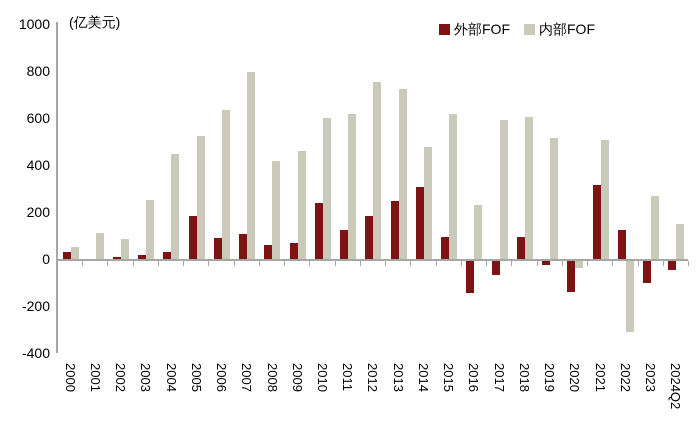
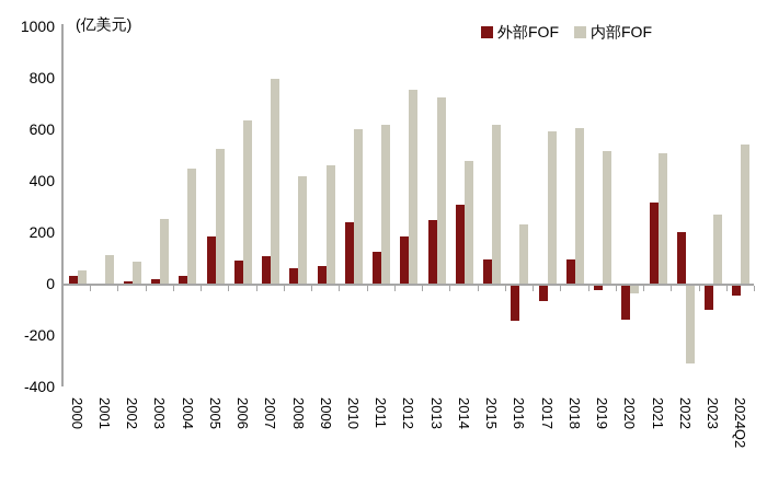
外部FOF/2022: 120 -> 200
内部FOF/2024Q2: 150 -> 540
